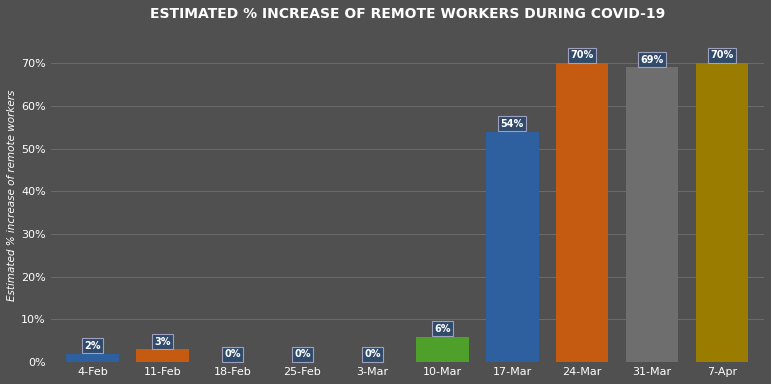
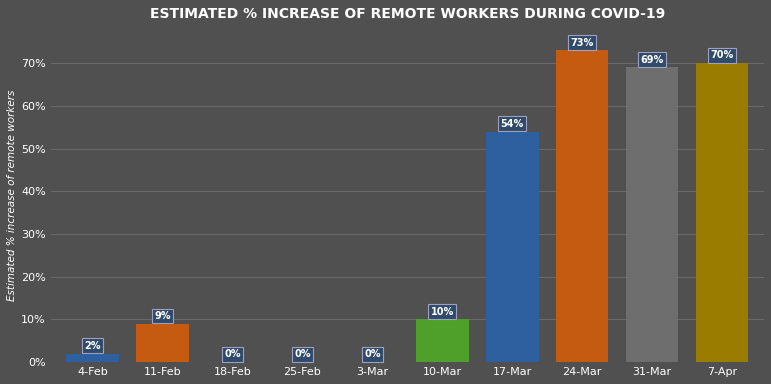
11-Feb: 3% -> 9%
10-Mar: 6% -> 10%
24-Mar: 70% -> 73%
